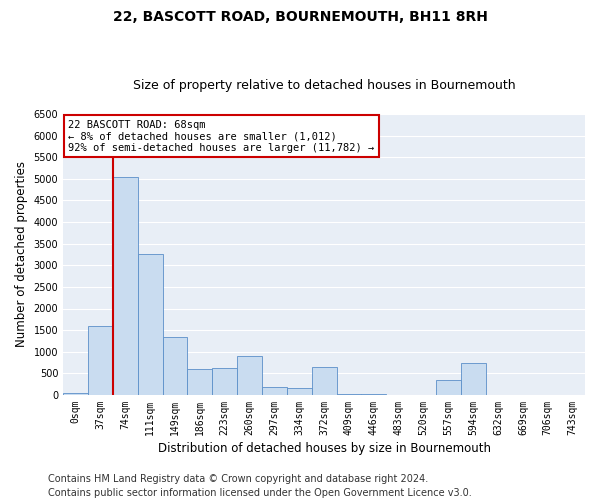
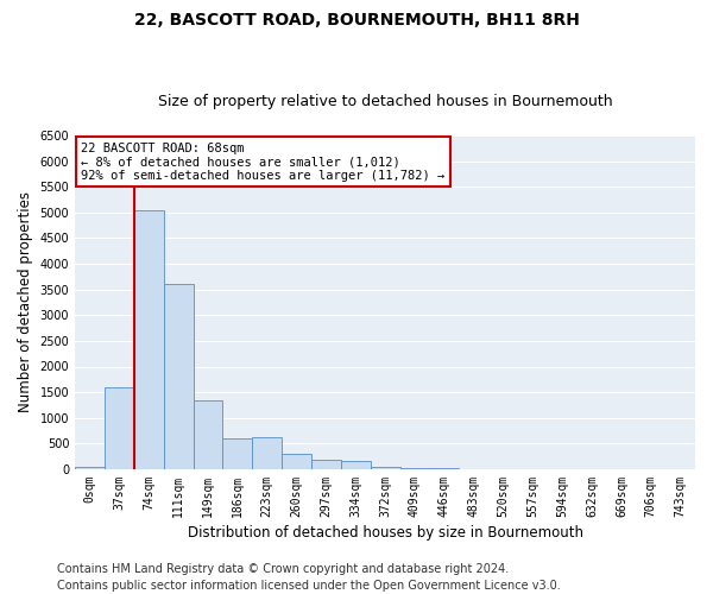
111sqm: 3250 -> 3600
260sqm: 900 -> 300
372sqm: 650 -> 50
557sqm: 350 -> 0
594sqm: 750 -> 0
